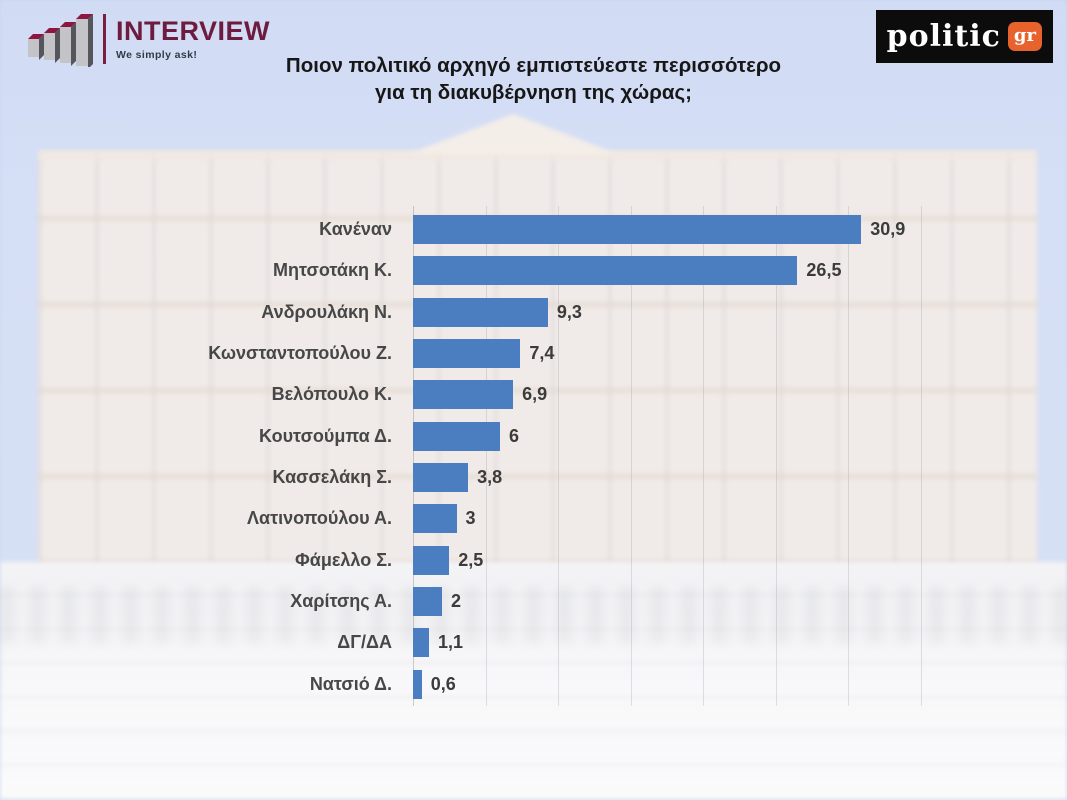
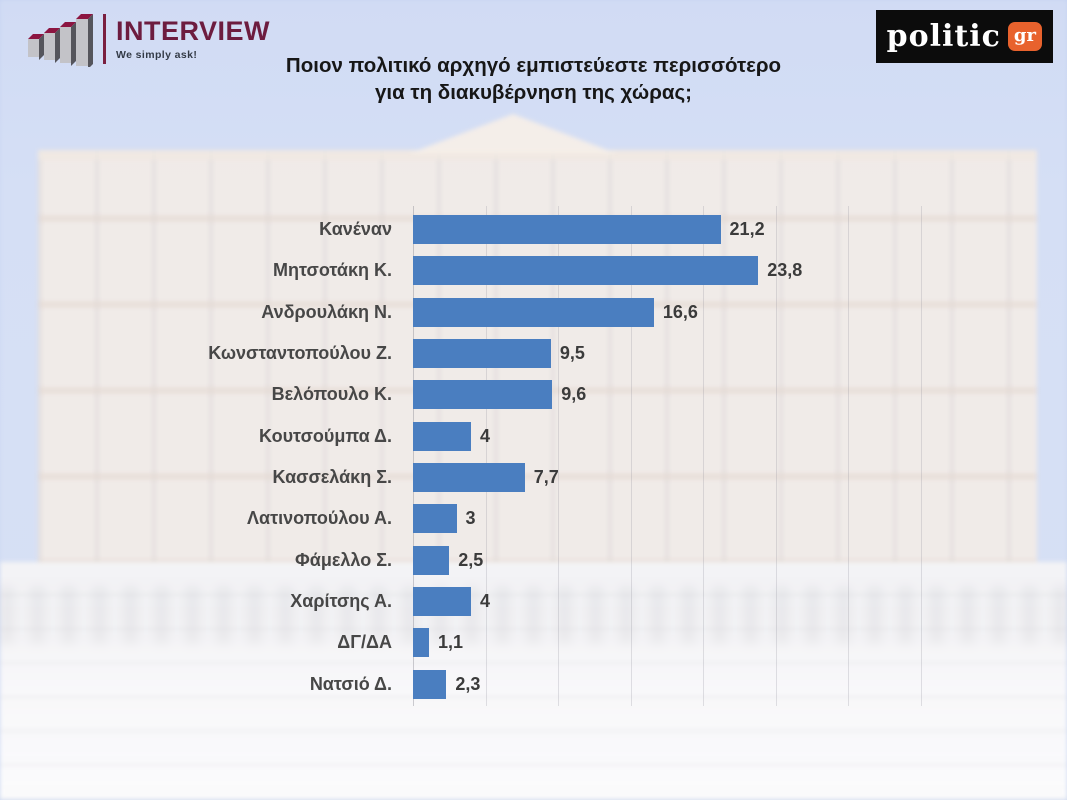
Κανέναν: 30,9 -> 21,2
Μητσοτάκη Κ.: 26,5 -> 23,8
Ανδρουλάκη Ν.: 9,3 -> 16,6
Κωνσταντοπούλου Ζ.: 7,4 -> 9,5
Βελόπουλο Κ.: 6,9 -> 9,6
Κουτσούμπα Δ.: 6 -> 4
Κασσελάκη Σ.: 3,8 -> 7,7
Χαρίτσης Α.: 2 -> 4
Νατσιό Δ.: 0,6 -> 2,3
